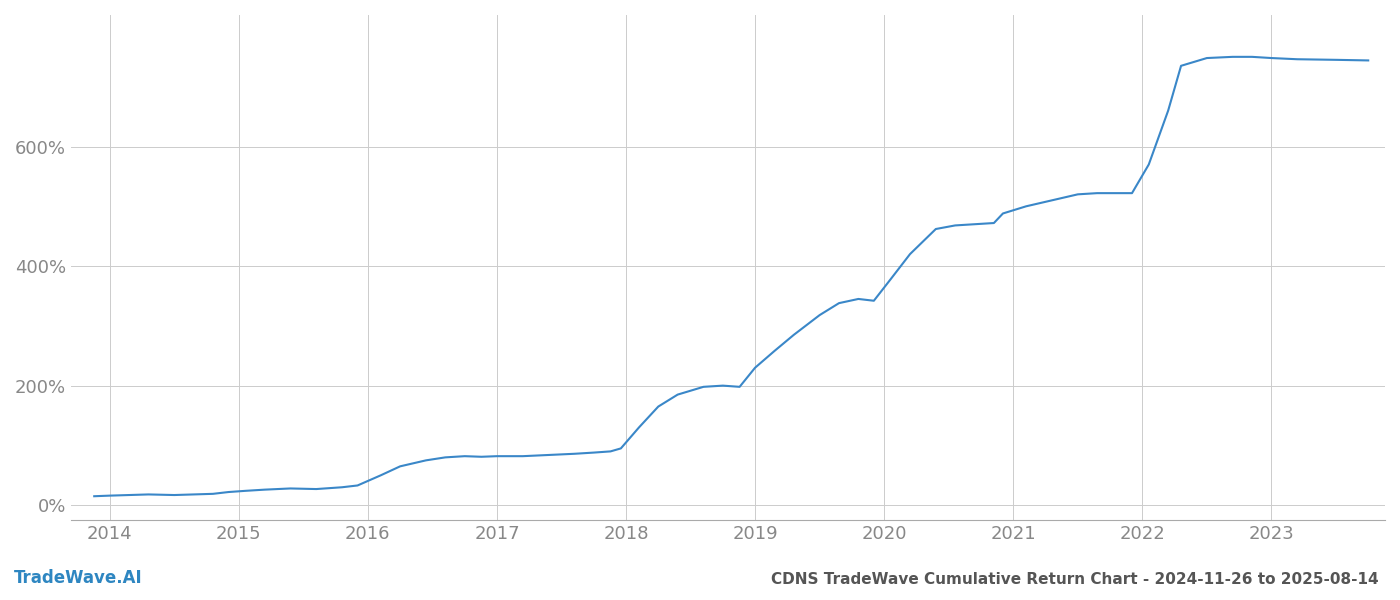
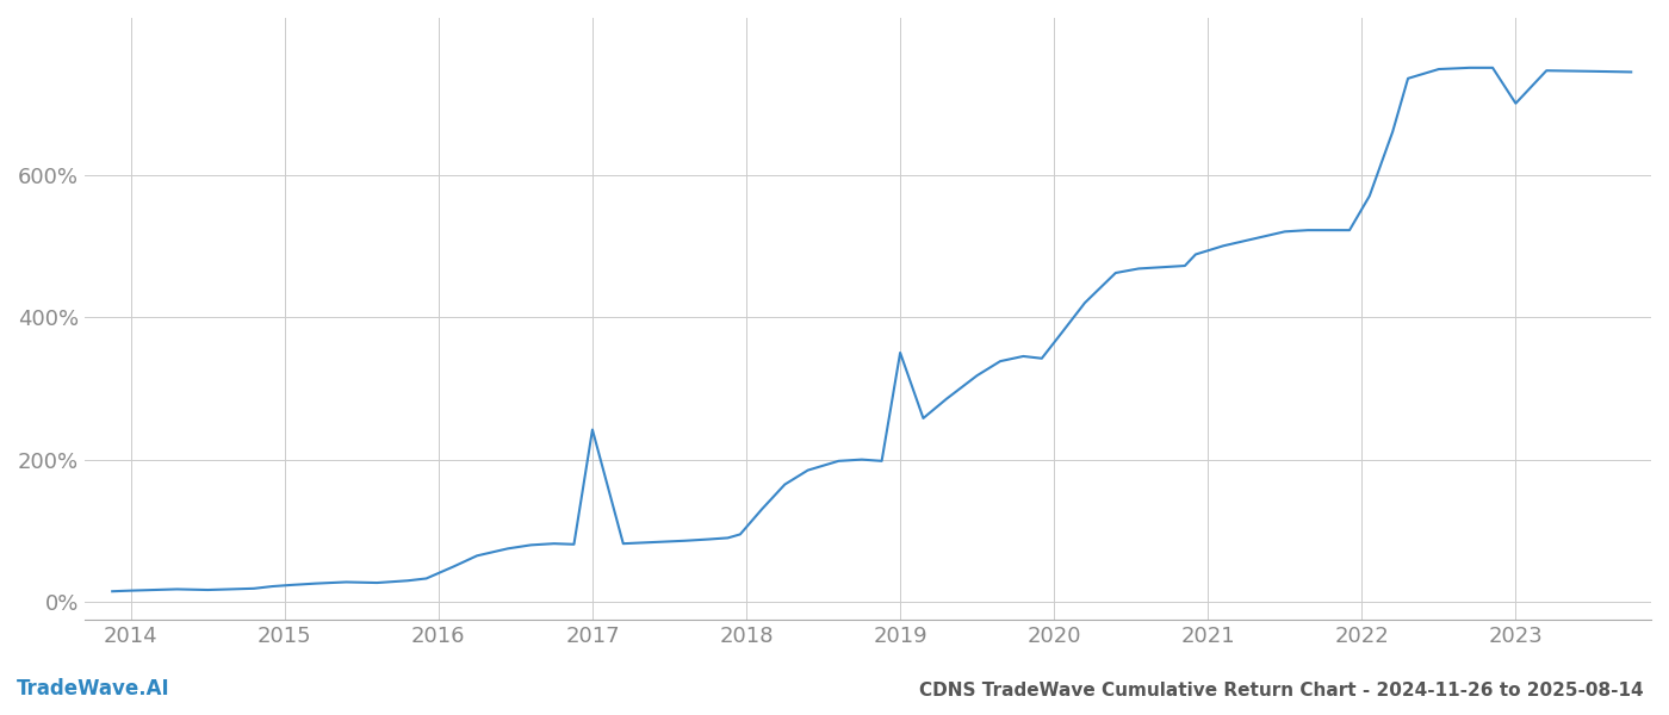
2017: 82% -> 242%
2019: 230% -> 350%
2023: 748% -> 700%
